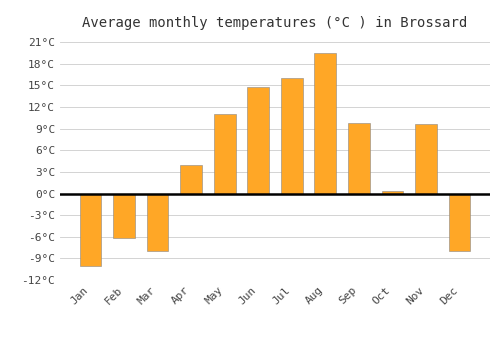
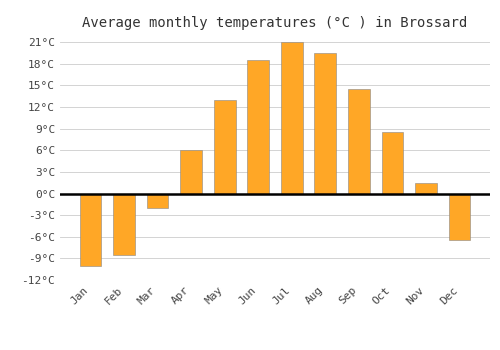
Feb: -6.2°C -> -8.5°C
Mar: -8.0°C -> -2.0°C
Apr: 4.0°C -> 6.0°C
May: 11.0°C -> 13.0°C
Jun: 14.8°C -> 18.5°C
Jul: 16.0°C -> 21.0°C
Sep: 9.8°C -> 14.5°C
Oct: 0.4°C -> 8.5°C
Nov: 9.6°C -> 1.5°C
Dec: -8.0°C -> -6.5°C
